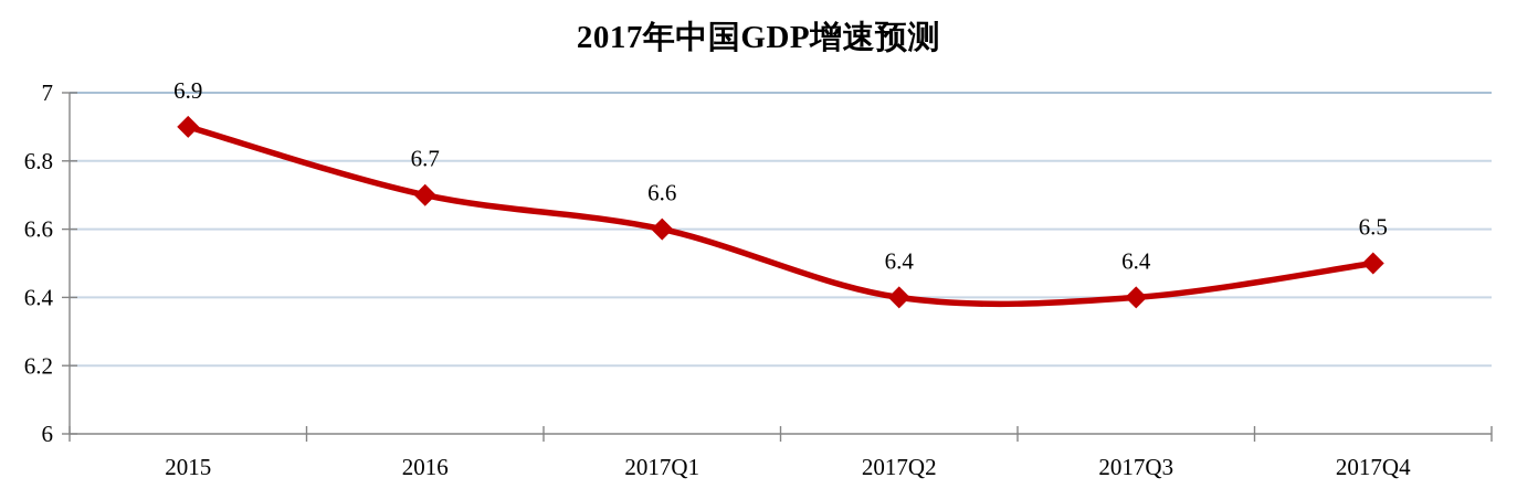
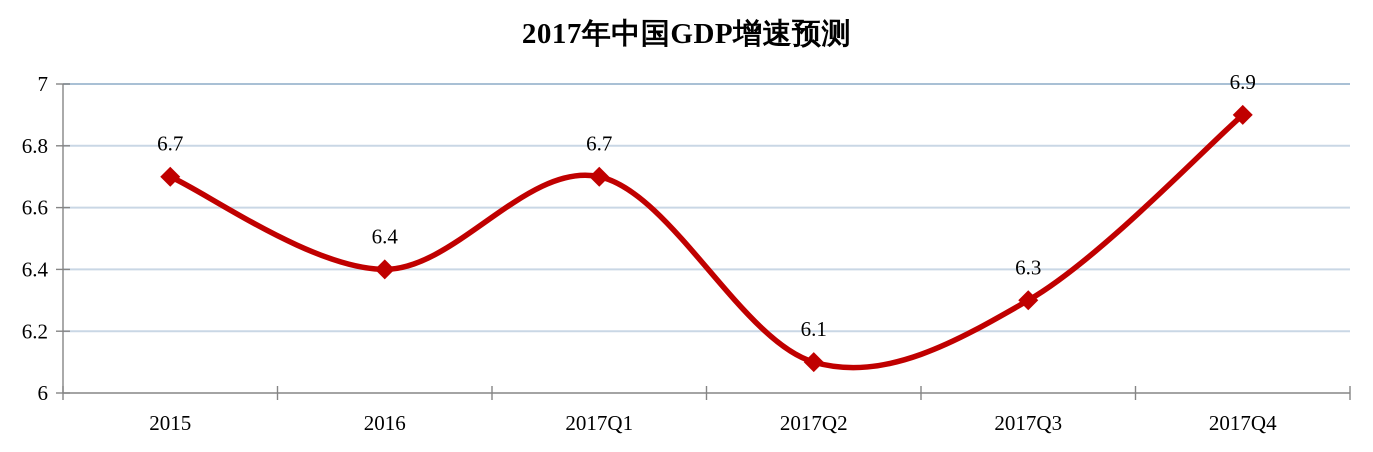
2015: 6.9 -> 6.7
2016: 6.7 -> 6.4
2017Q1: 6.6 -> 6.7
2017Q2: 6.4 -> 6.1
2017Q3: 6.4 -> 6.3
2017Q4: 6.5 -> 6.9
